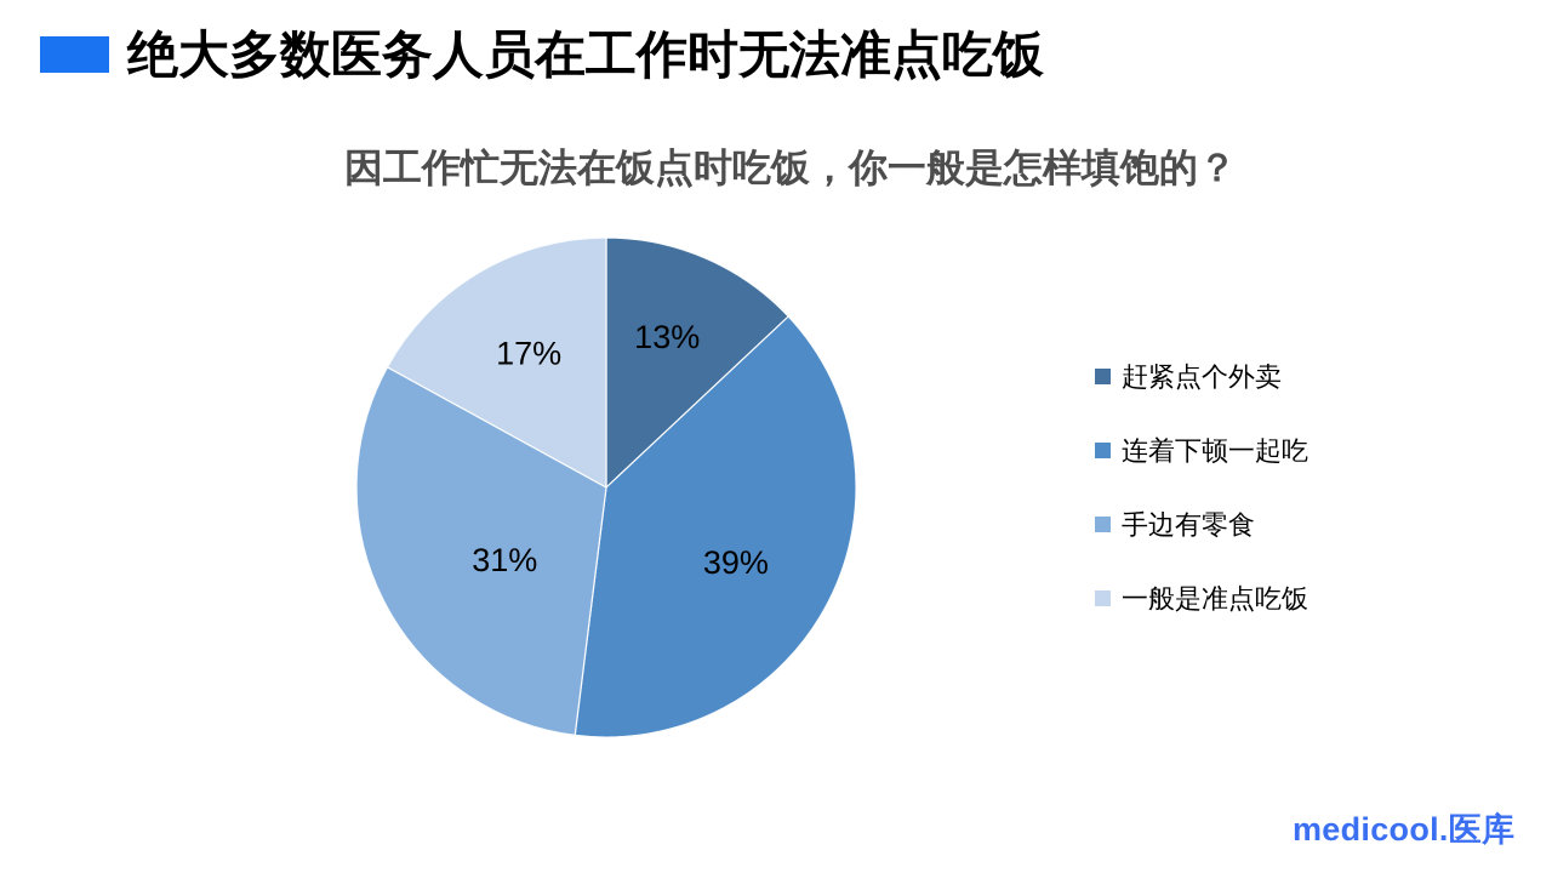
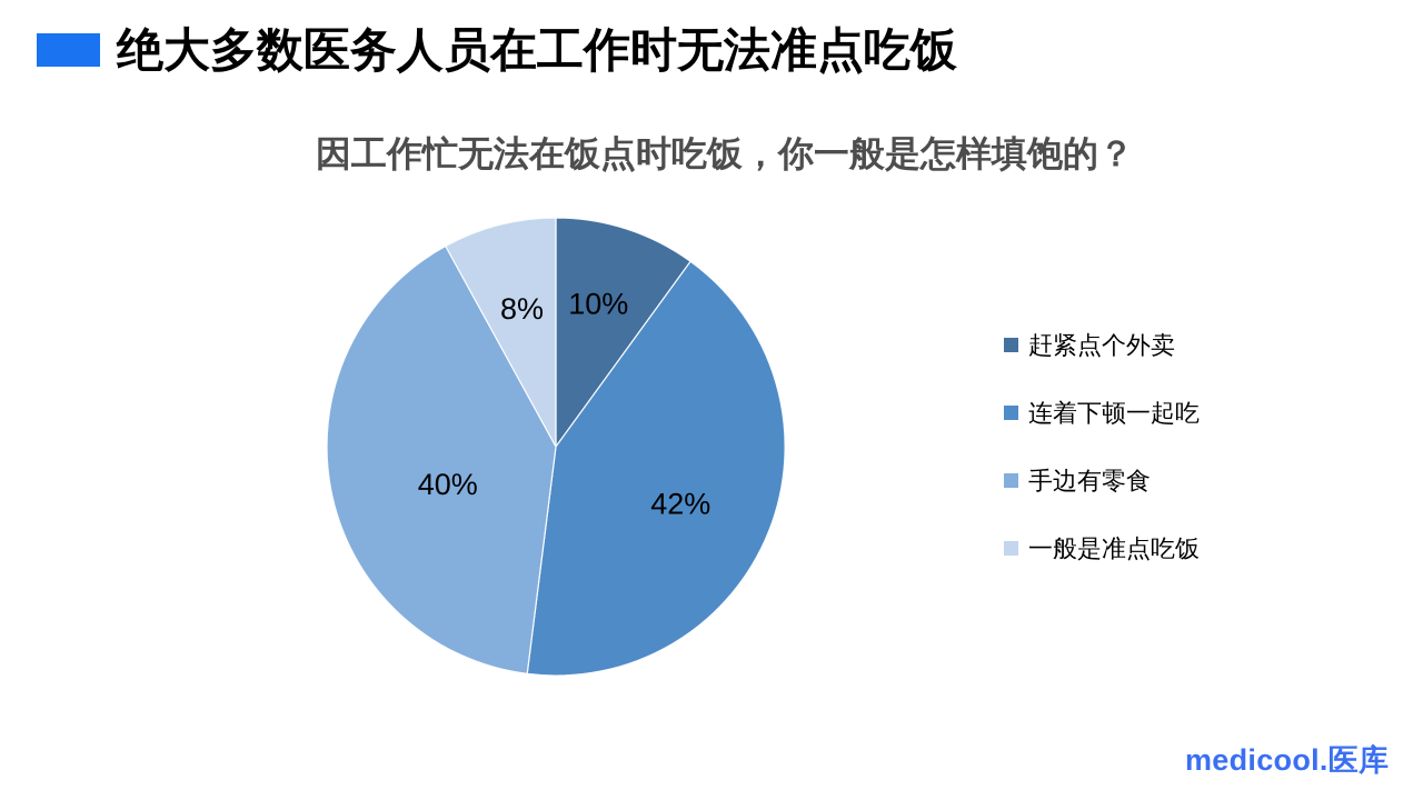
赶紧点个外卖: 13% -> 10%
连着下顿一起吃: 39% -> 42%
手边有零食: 31% -> 40%
一般是准点吃饭: 17% -> 8%
